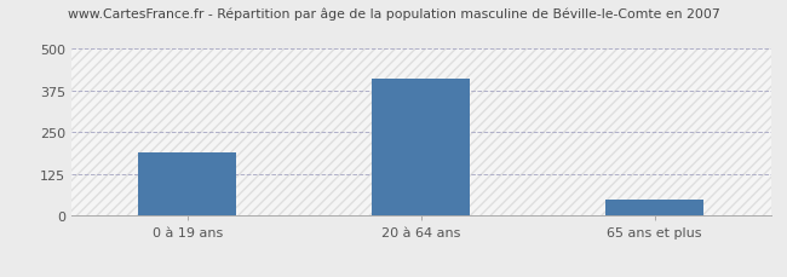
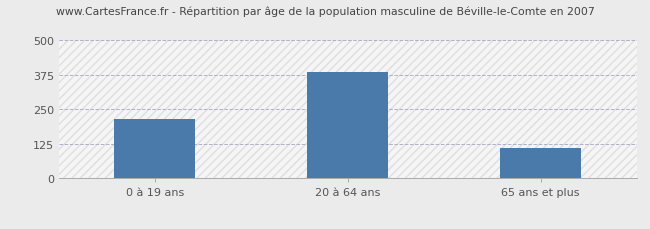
0 à 19 ans: 190 -> 215
20 à 64 ans: 410 -> 385
65 ans et plus: 50 -> 110
